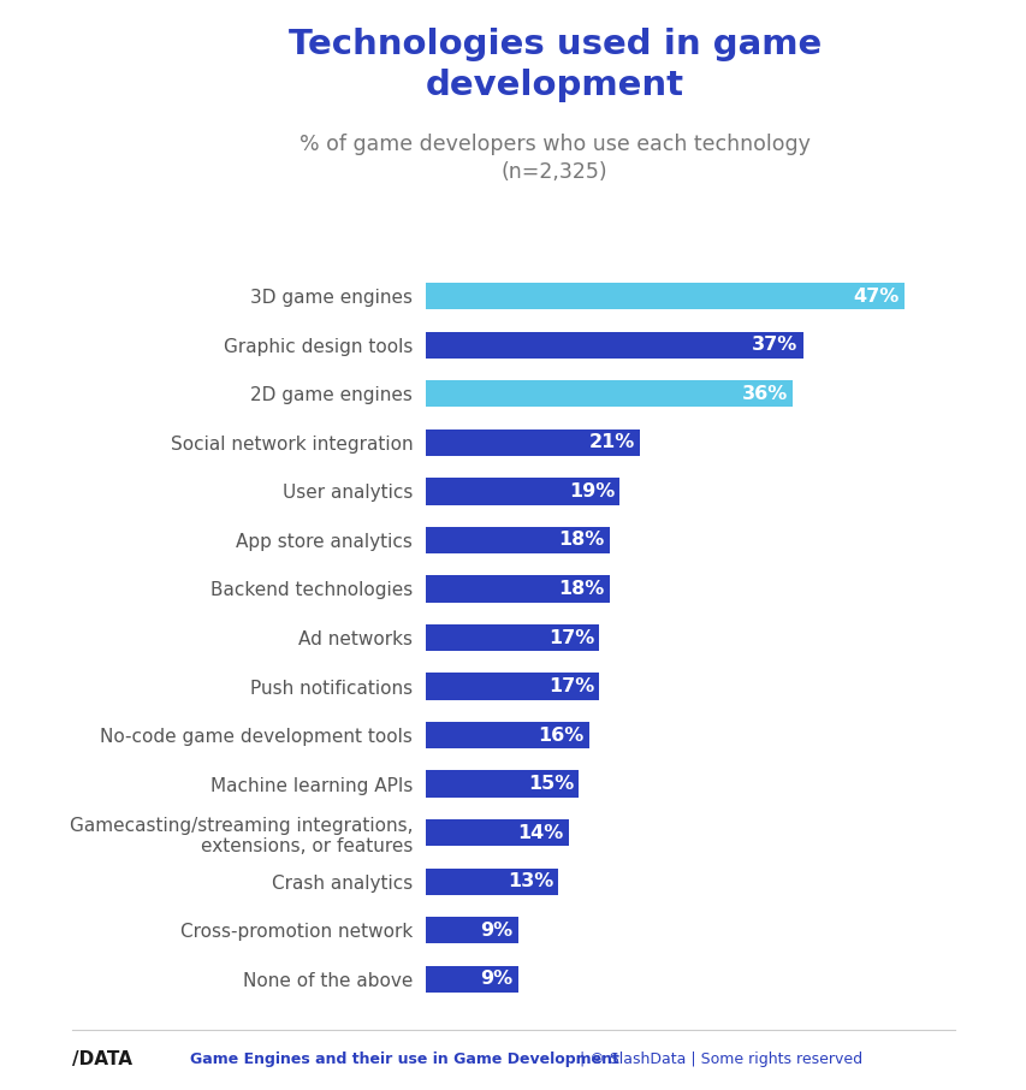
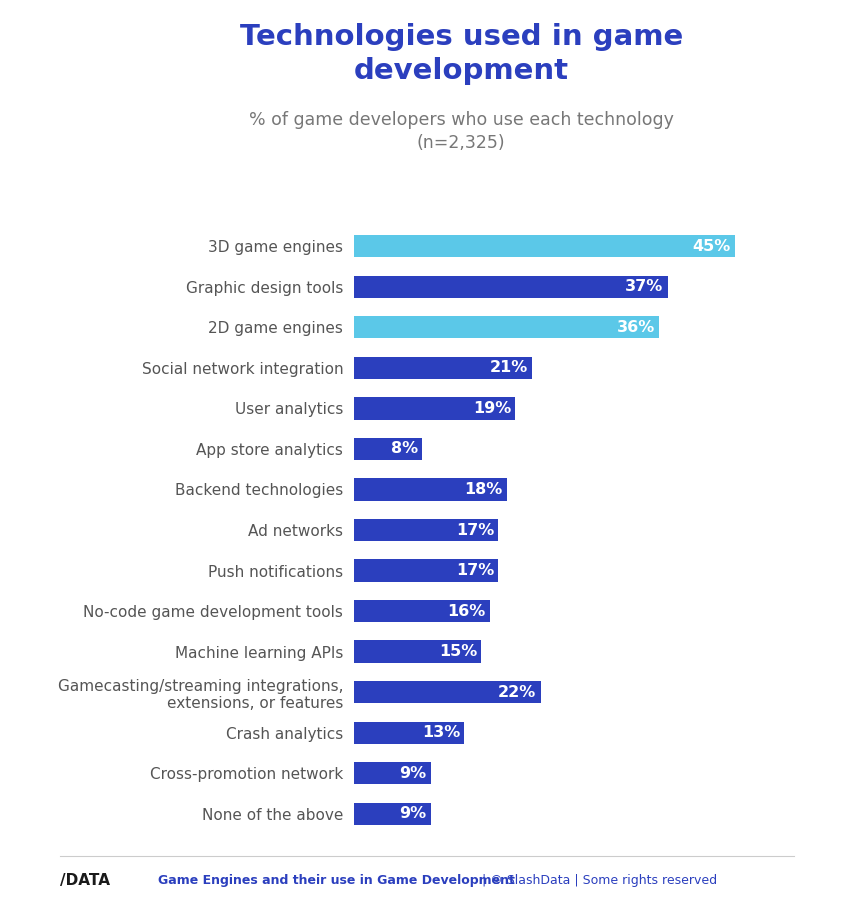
3D game engines: 47% -> 45%
App store analytics: 18% -> 8%
Gamecasting/streaming integrations, extensions, or features: 14% -> 22%
